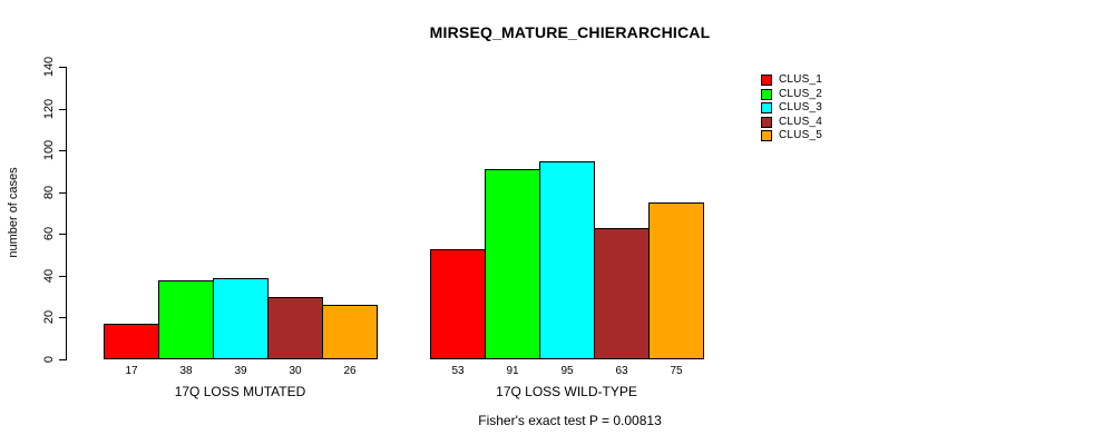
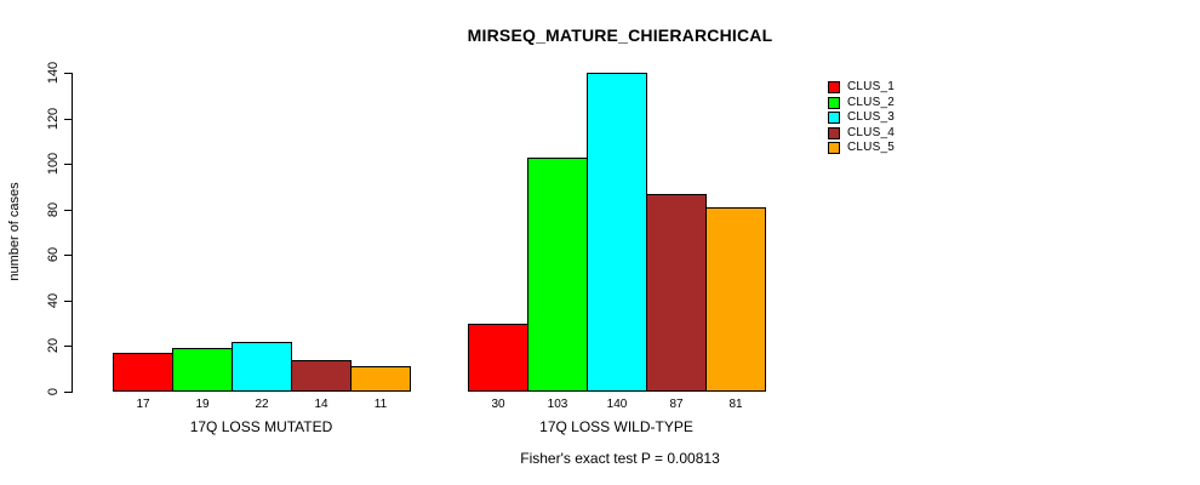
CLUS_2/17Q LOSS MUTATED: 38 -> 19
CLUS_3/17Q LOSS MUTATED: 39 -> 22
CLUS_4/17Q LOSS MUTATED: 30 -> 14
CLUS_5/17Q LOSS MUTATED: 26 -> 11
CLUS_1/17Q LOSS WILD-TYPE: 53 -> 30
CLUS_2/17Q LOSS WILD-TYPE: 91 -> 103
CLUS_3/17Q LOSS WILD-TYPE: 95 -> 140
CLUS_4/17Q LOSS WILD-TYPE: 63 -> 87
CLUS_5/17Q LOSS WILD-TYPE: 75 -> 81
